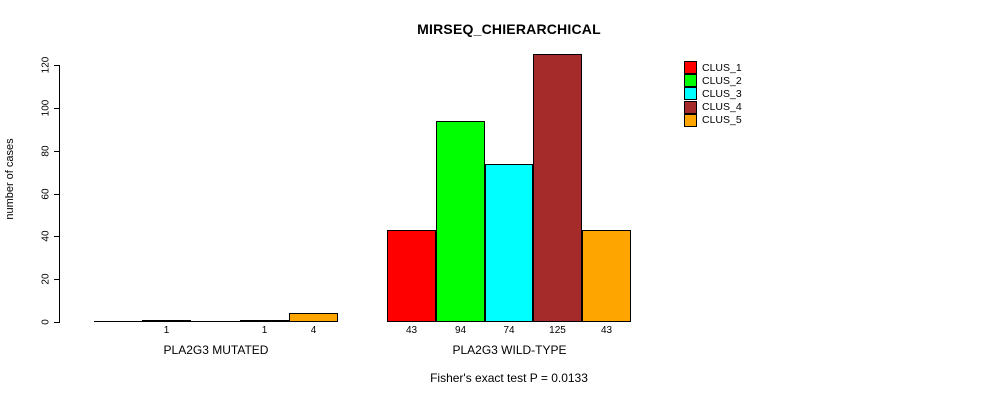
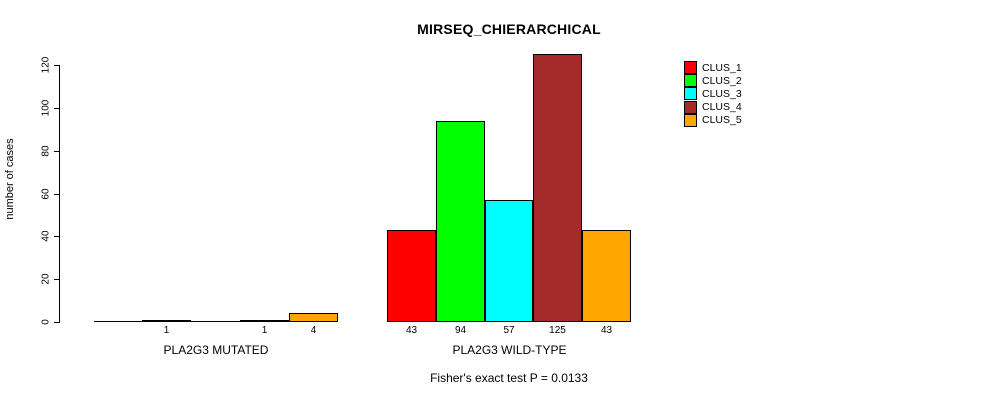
CLUS_3/PLA2G3 WILD-TYPE: 74 -> 57
